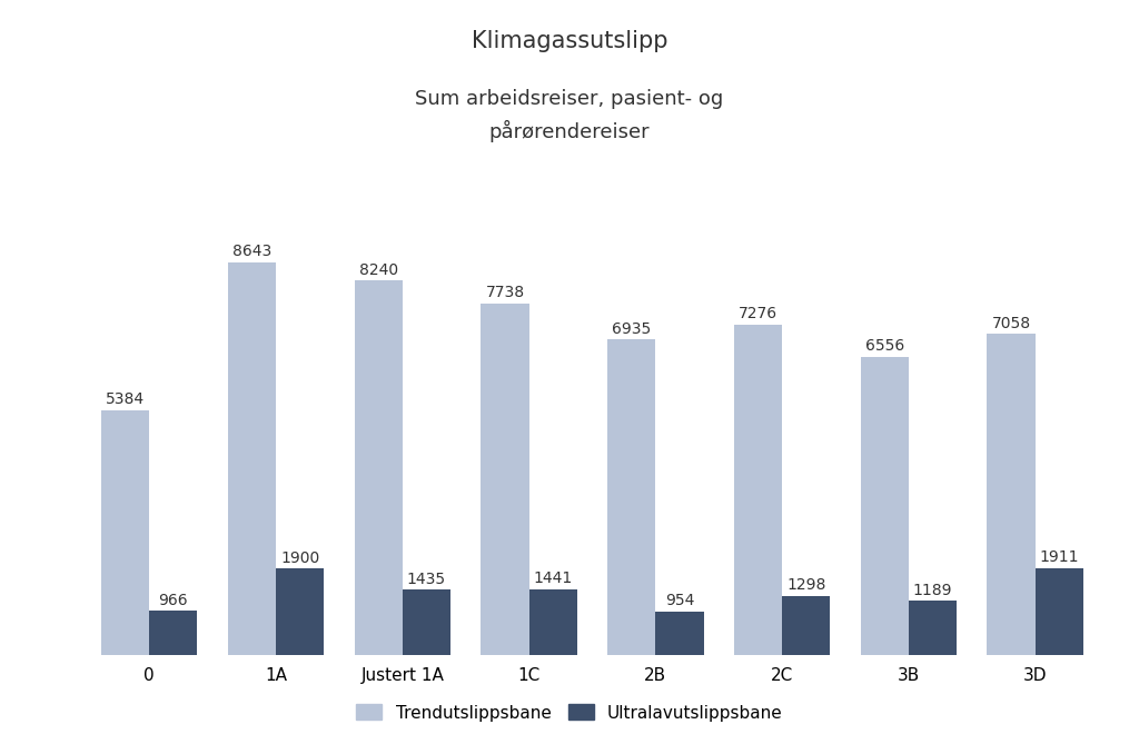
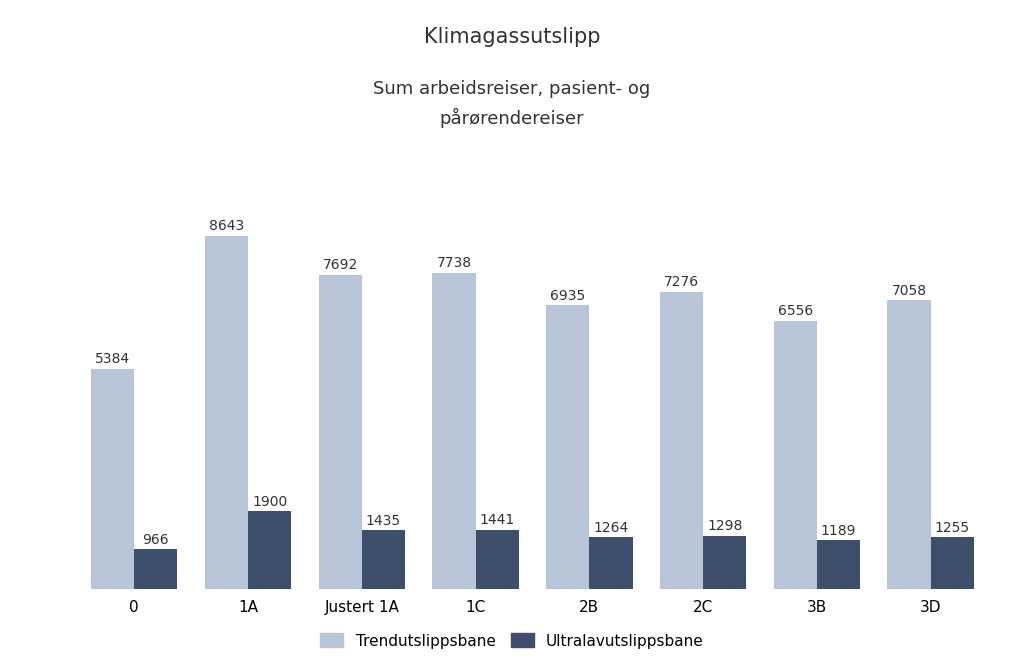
Trendutslippsbane/Justert 1A: 8240 -> 7692
Ultralavutslippsbane/2B: 954 -> 1264
Ultralavutslippsbane/3D: 1911 -> 1255
